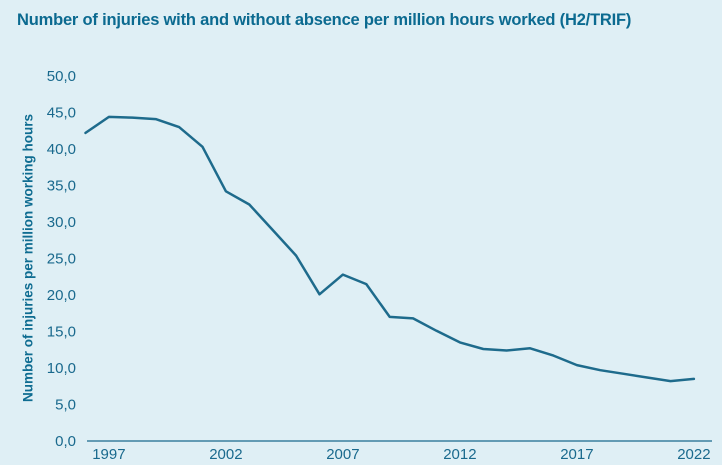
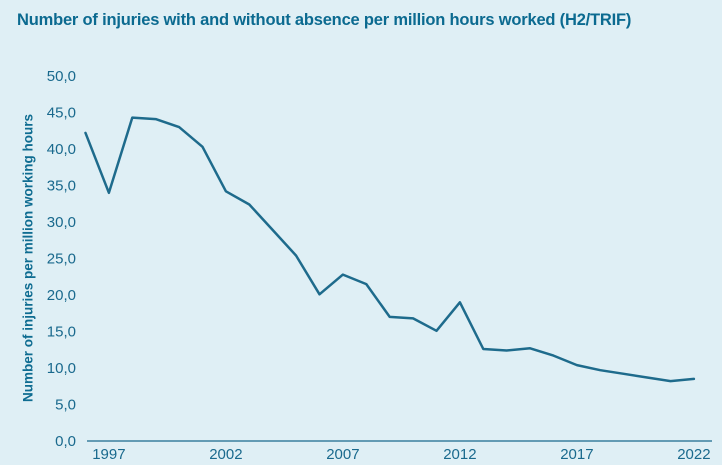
1997: 44 -> 34
2012: 14 -> 19
